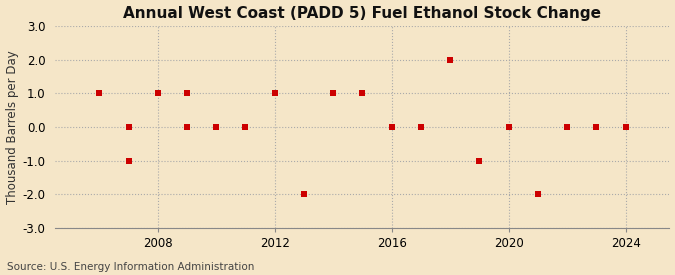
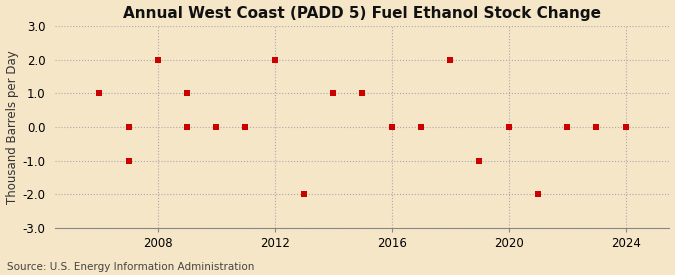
2008: 1 -> 2
2012: 1 -> 2
